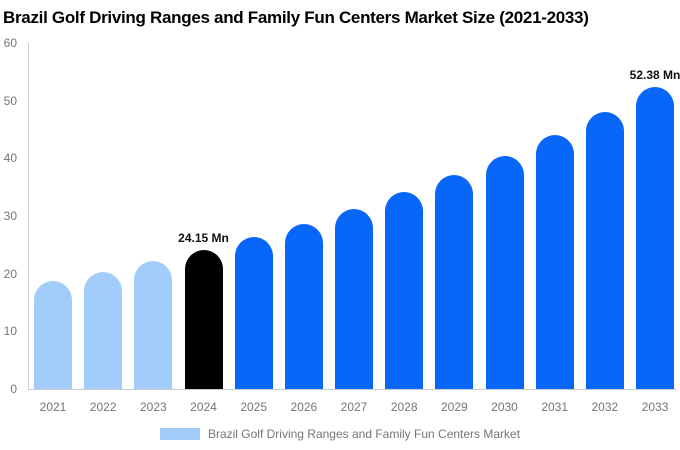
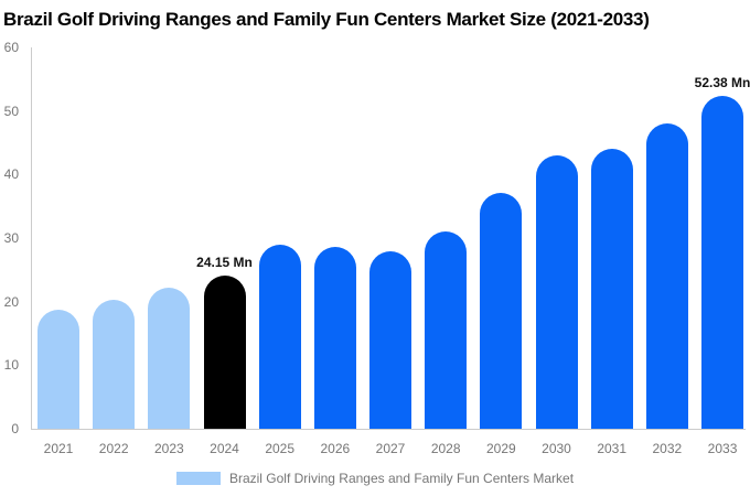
2025: 26 -> 29
2027: 31 -> 28
2028: 34 -> 31
2030: 40 -> 43
